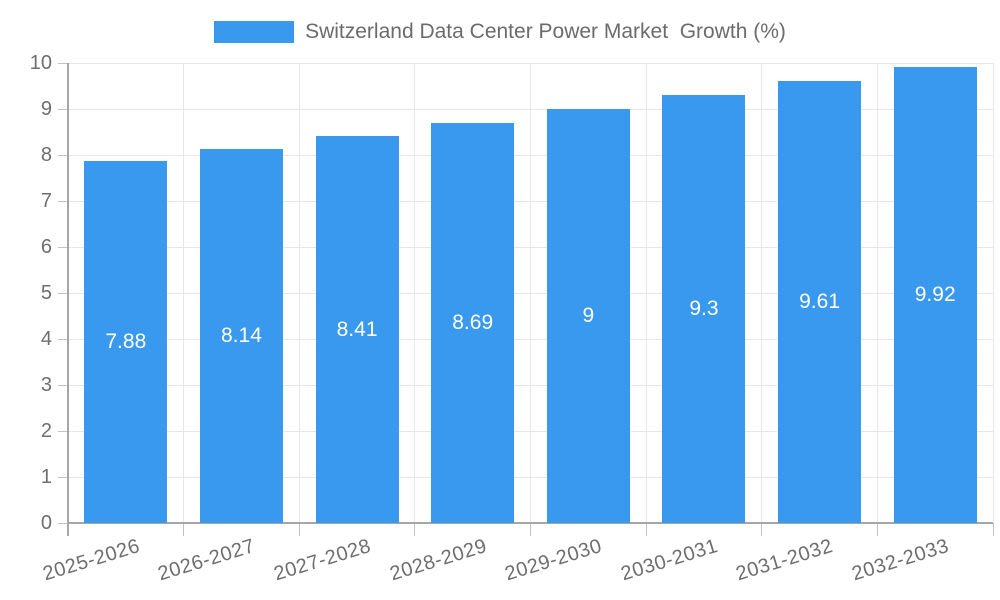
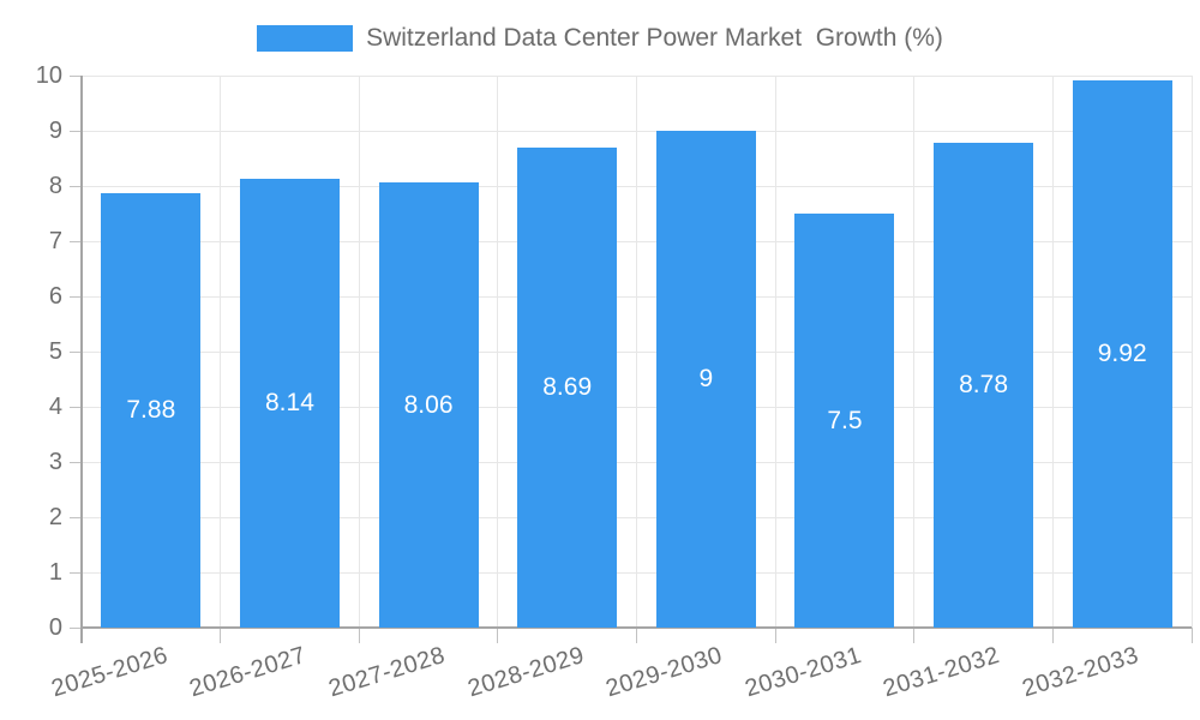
2027-2028: 8.41 -> 8.06
2030-2031: 9.3 -> 7.5
2031-2032: 9.61 -> 8.78
